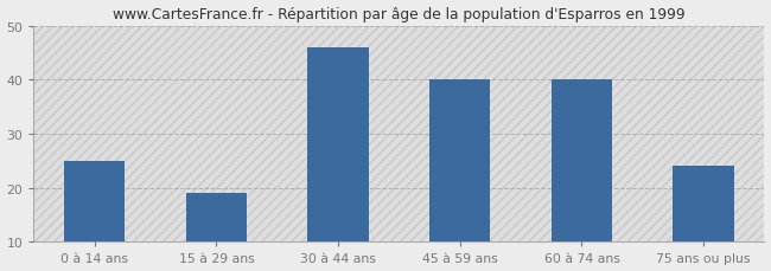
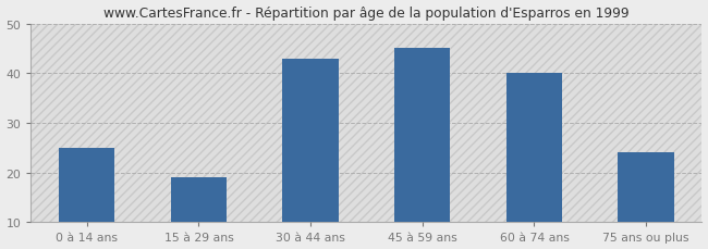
30 à 44 ans: 46 -> 43
45 à 59 ans: 40 -> 45
